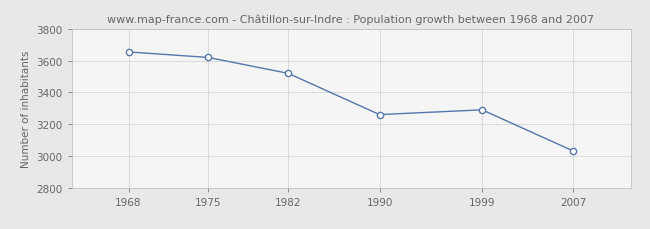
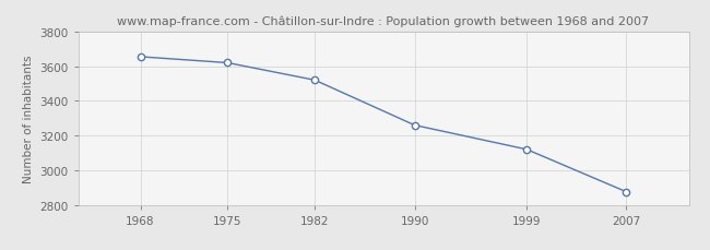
1999: 3290 -> 3120
2007: 3030 -> 2880
